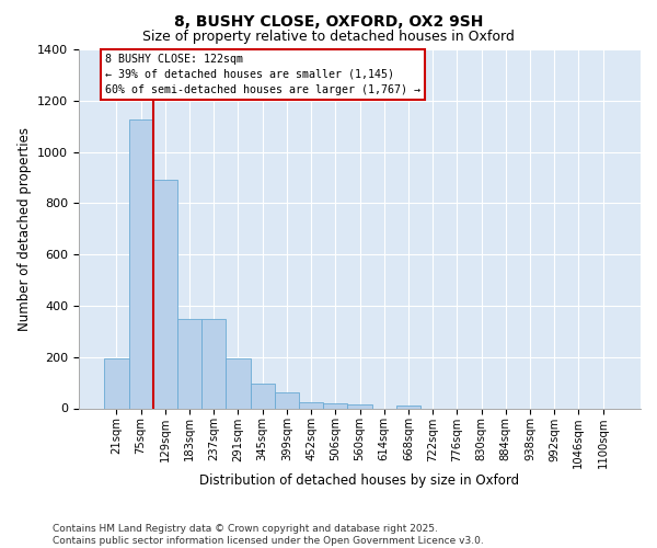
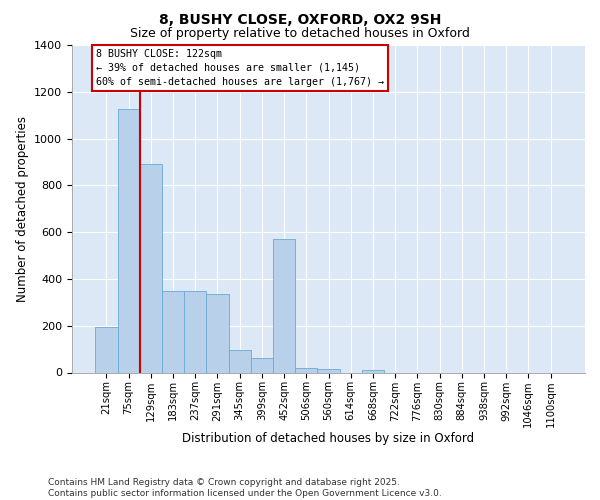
291sqm: 195 -> 335
452sqm: 22 -> 570
